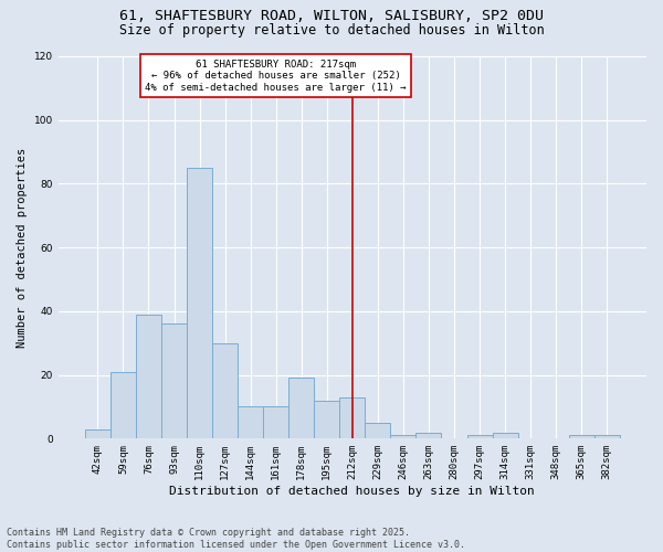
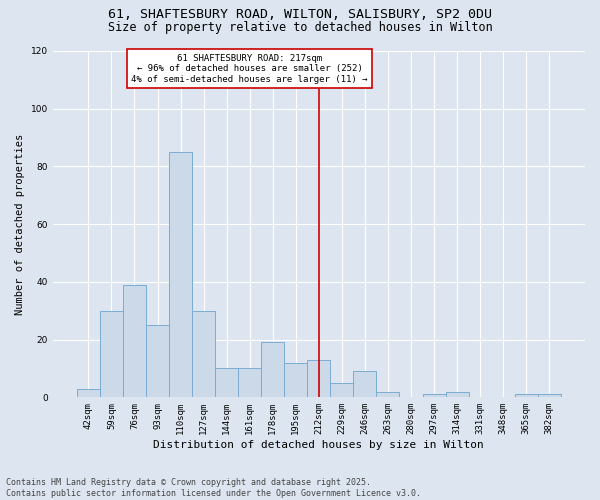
59sqm: 21 -> 30
93sqm: 36 -> 25
246sqm: 1 -> 9
